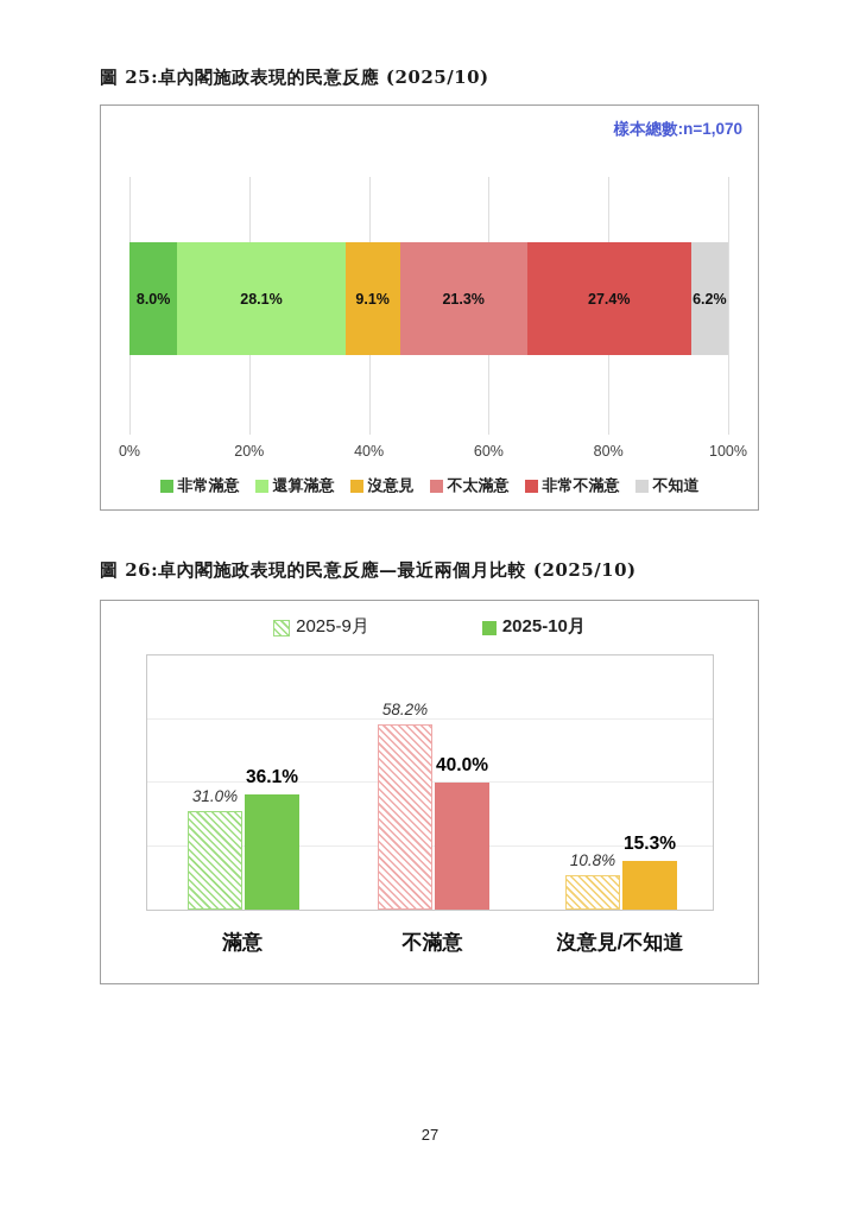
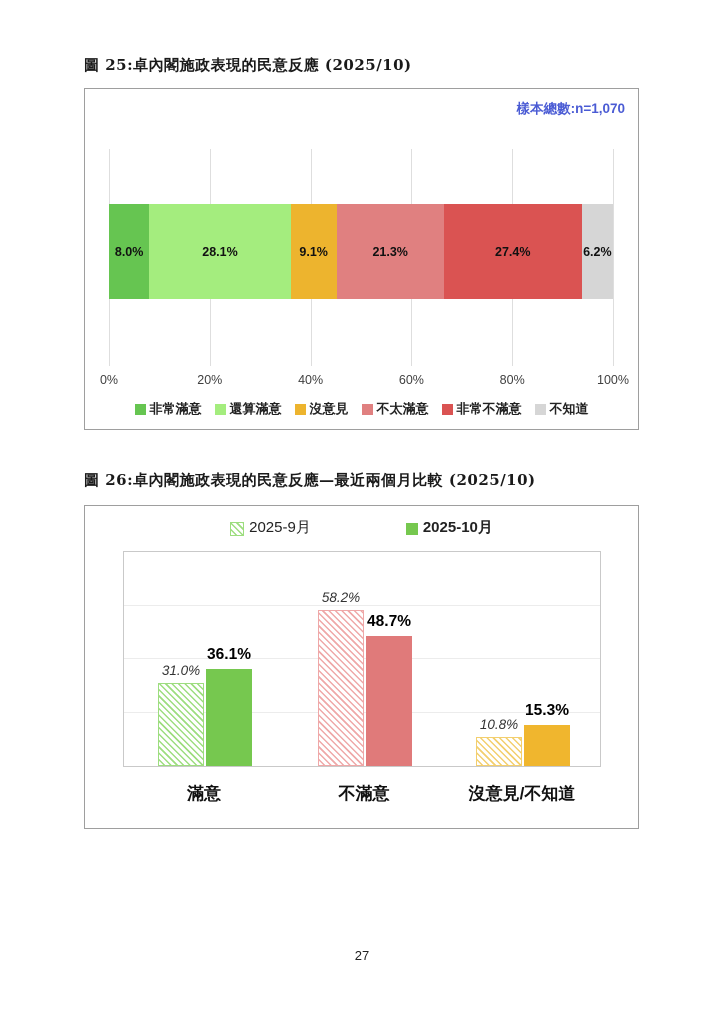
圖 26:卓內閣施政表現的民意反應—最近兩個月比較 (2025/10)/2025-10月/不滿意: 40.0% -> 48.7%
